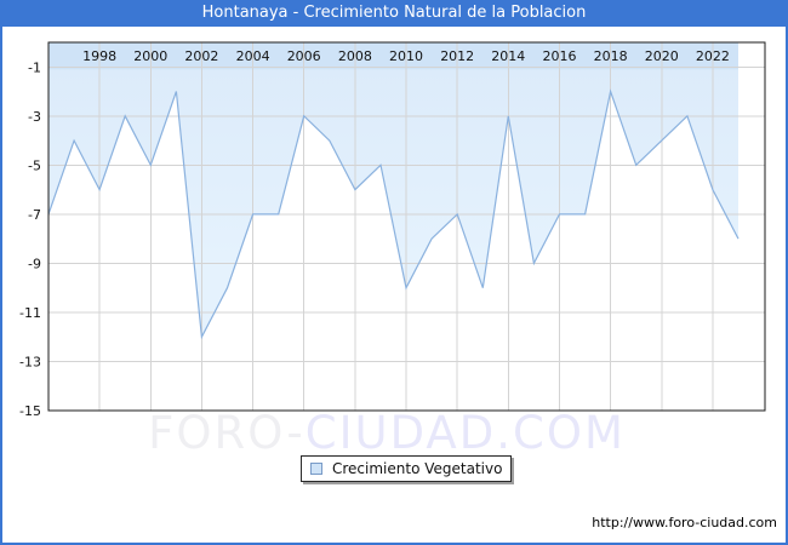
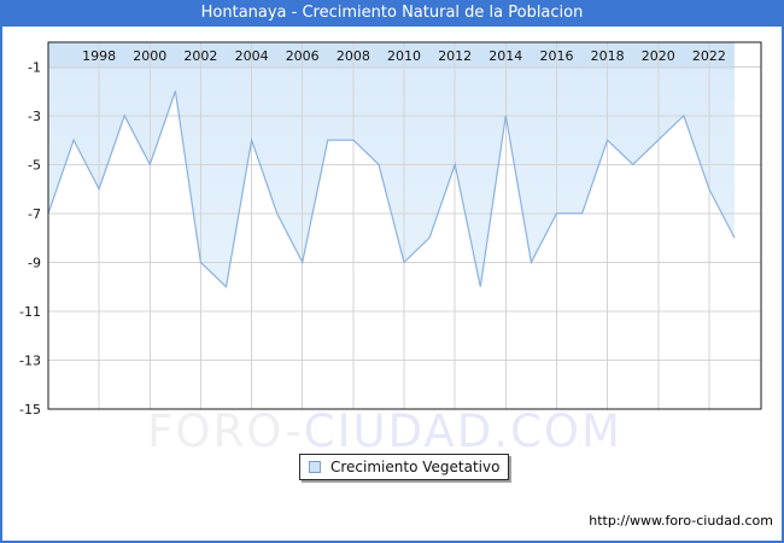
2002: -12 -> -9
2004: -7 -> -4
2006: -3 -> -9
2008: -6 -> -4
2010: -10 -> -9
2012: -7 -> -5
2018: -2 -> -4
